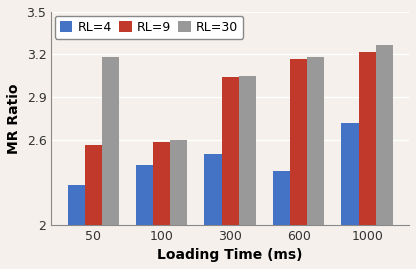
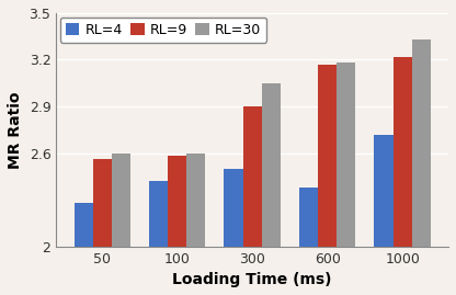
RL=30/50: 3.18 -> 2.60
RL=9/300: 3.04 -> 2.90
RL=30/1000: 3.27 -> 3.33
